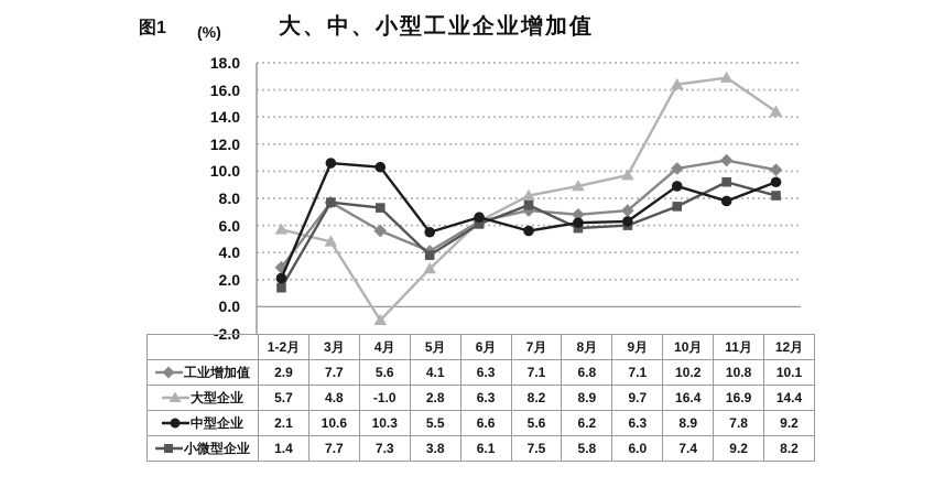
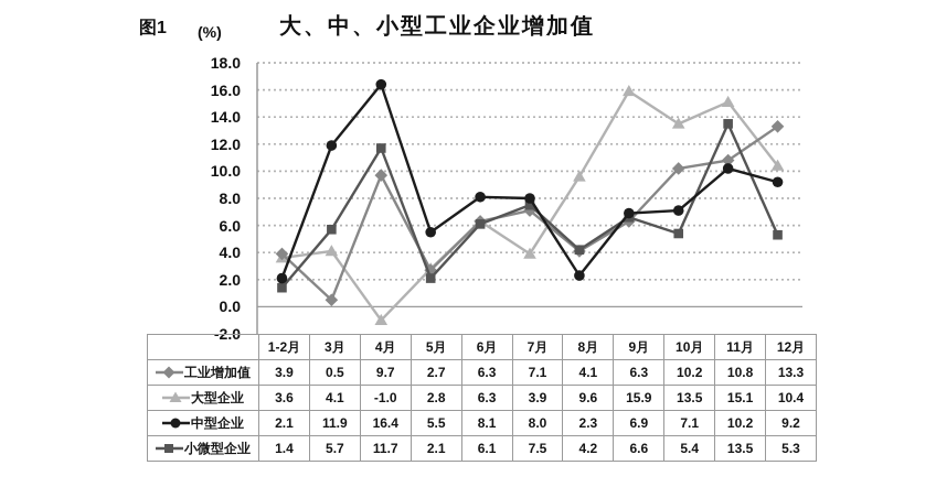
工业增加值/1-2月: 2.9 -> 3.9
大型企业/1-2月: 5.7 -> 3.6
工业增加值/3月: 7.7 -> 0.5
大型企业/3月: 4.8 -> 4.1
中型企业/3月: 10.6 -> 11.9
小微型企业/3月: 7.7 -> 5.7
工业增加值/4月: 5.6 -> 9.7
中型企业/4月: 10.3 -> 16.4
小微型企业/4月: 7.3 -> 11.7
工业增加值/5月: 4.1 -> 2.7
小微型企业/5月: 3.8 -> 2.1
中型企业/6月: 6.6 -> 8.1
大型企业/7月: 8.2 -> 3.9
中型企业/7月: 5.6 -> 8.0
工业增加值/8月: 6.8 -> 4.1
大型企业/8月: 8.9 -> 9.6
中型企业/8月: 6.2 -> 2.3
小微型企业/8月: 5.8 -> 4.2
工业增加值/9月: 7.1 -> 6.3
大型企业/9月: 9.7 -> 15.9
中型企业/9月: 6.3 -> 6.9
小微型企业/9月: 6.0 -> 6.6
大型企业/10月: 16.4 -> 13.5
中型企业/10月: 8.9 -> 7.1
小微型企业/10月: 7.4 -> 5.4
大型企业/11月: 16.9 -> 15.1
中型企业/11月: 7.8 -> 10.2
小微型企业/11月: 9.2 -> 13.5
工业增加值/12月: 10.1 -> 13.3
大型企业/12月: 14.4 -> 10.4
小微型企业/12月: 8.2 -> 5.3
